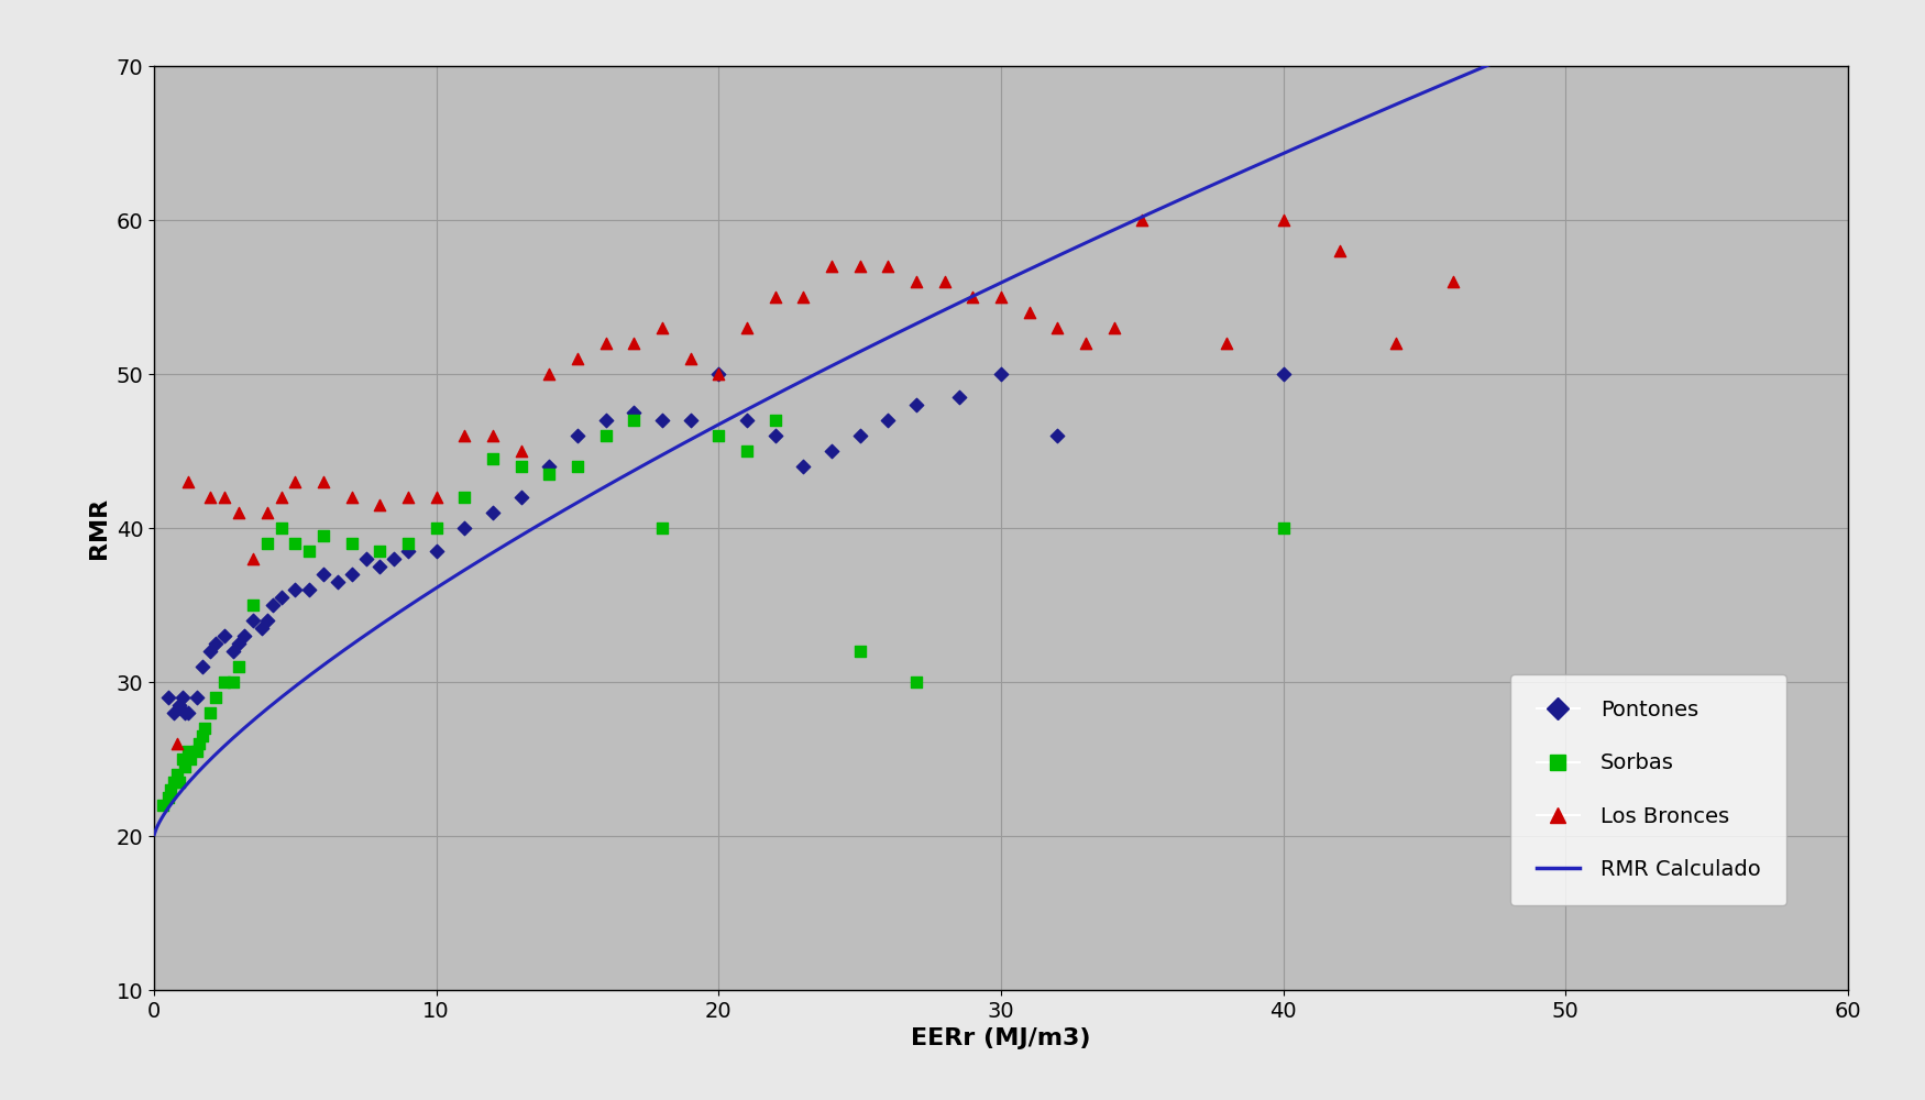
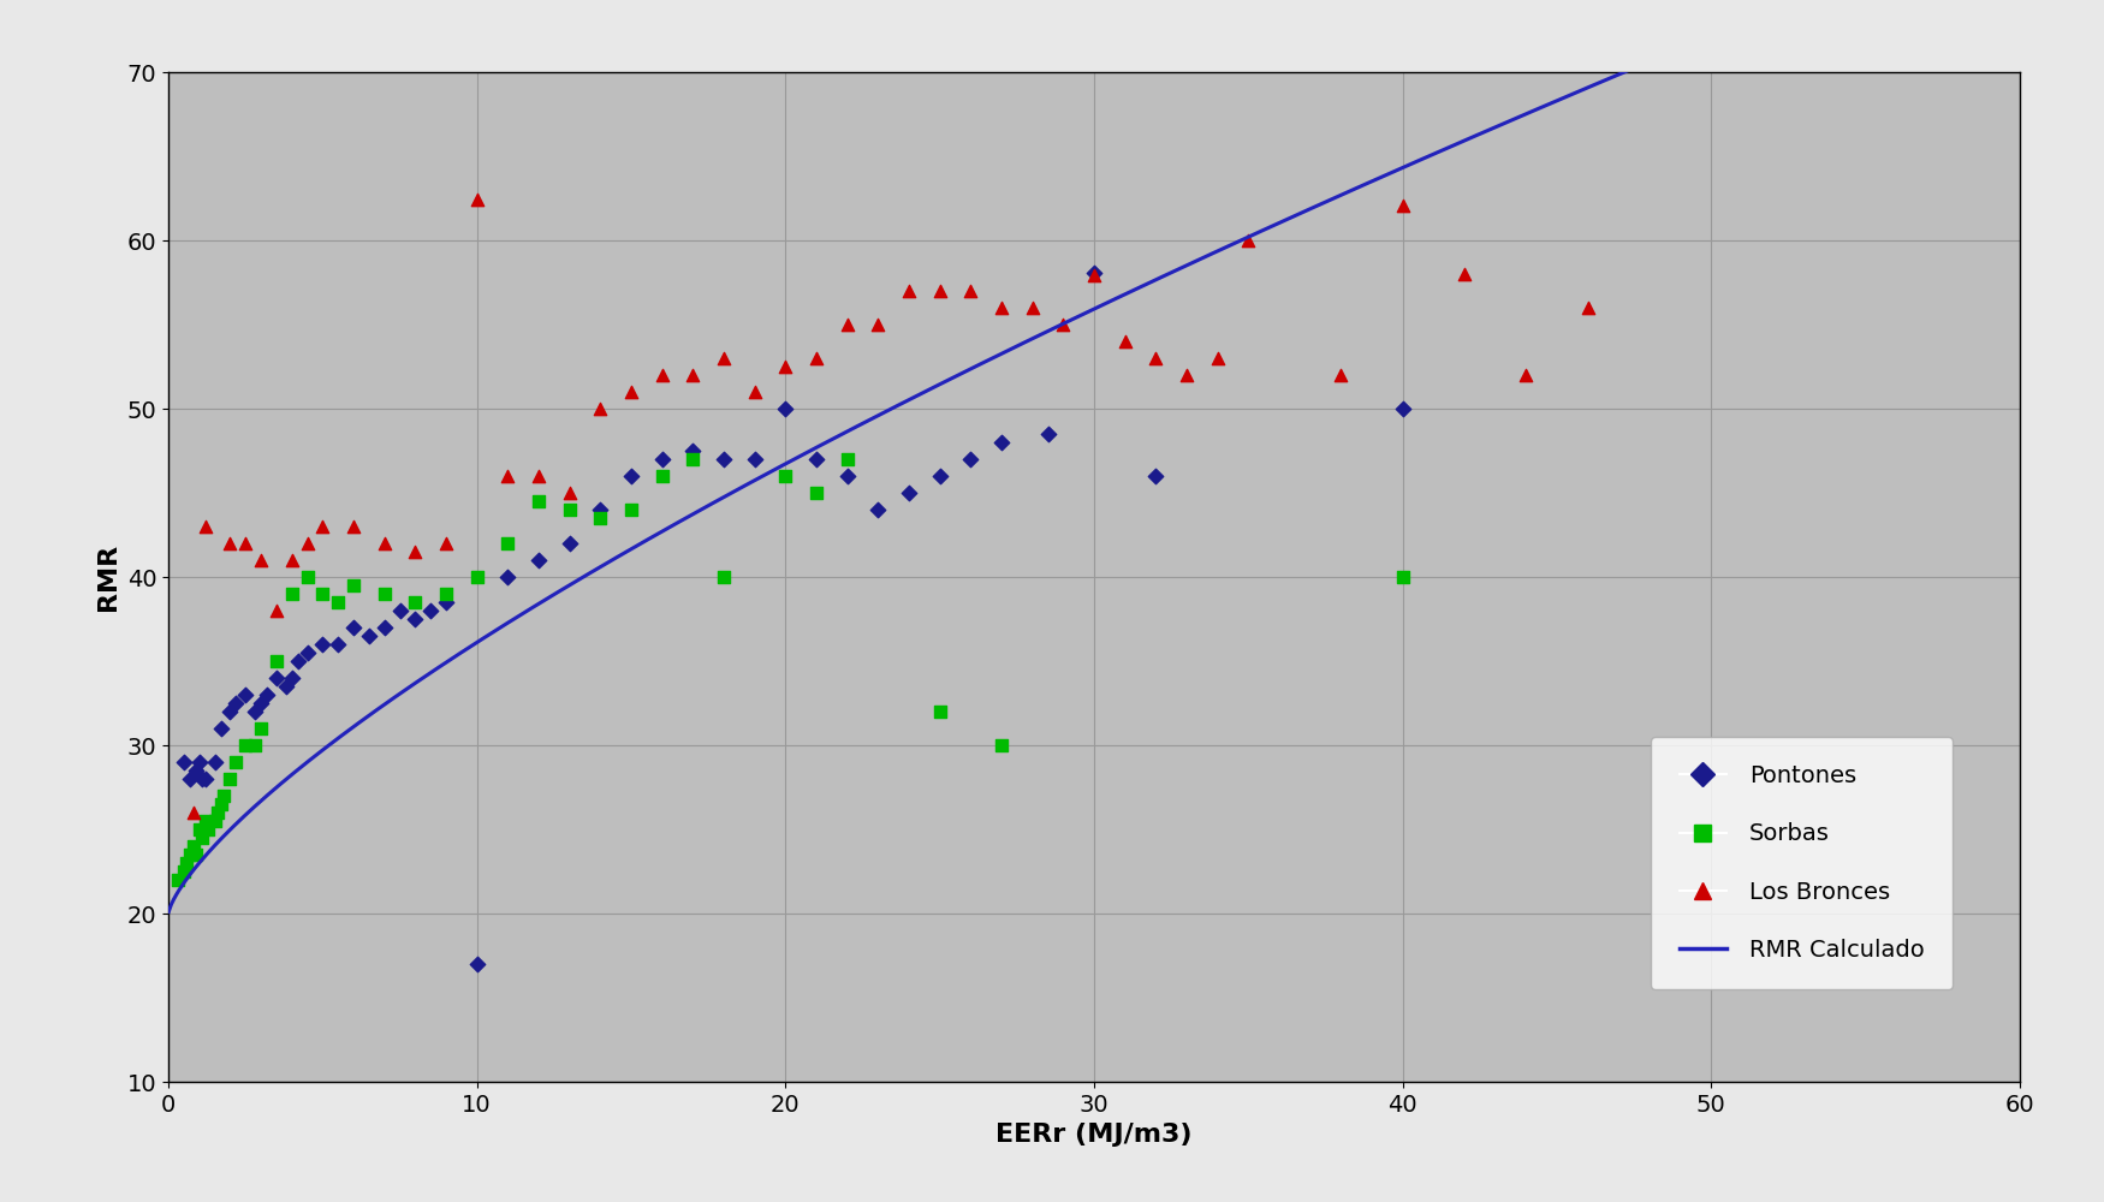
Pontones/10: 38.5 -> 17.0
Los Bronces/10: 42.0 -> 62.4
Los Bronces/20: 50.0 -> 52.5
Pontones/30: 50.0 -> 58.1
Los Bronces/30: 55.0 -> 57.9
Los Bronces/40: 60.0 -> 62.1
